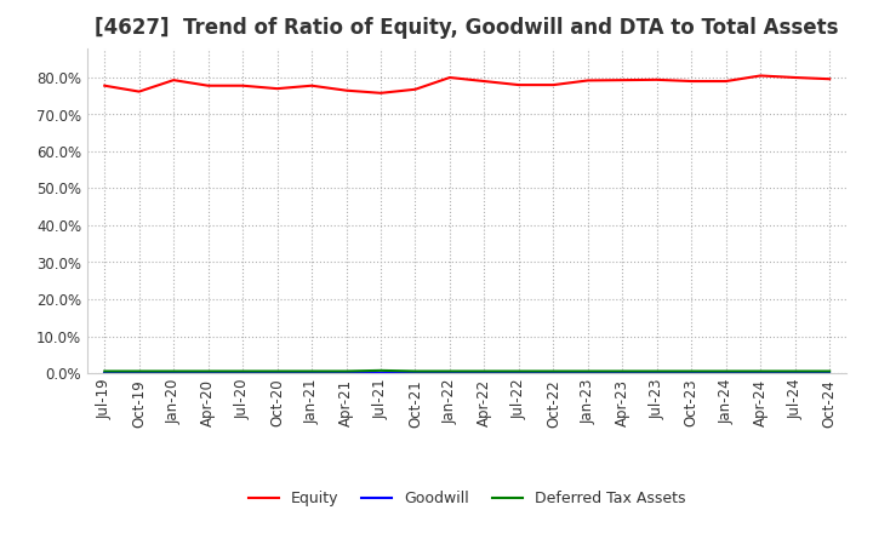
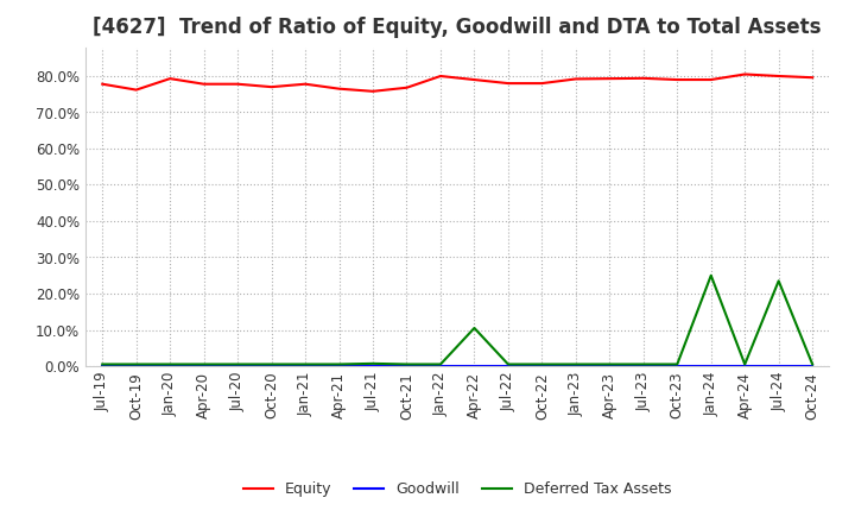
Deferred Tax Assets/Apr-22: 0.5% -> 10.5%
Deferred Tax Assets/Jan-24: 0.5% -> 25.0%
Deferred Tax Assets/Jul-24: 0.5% -> 23.5%
